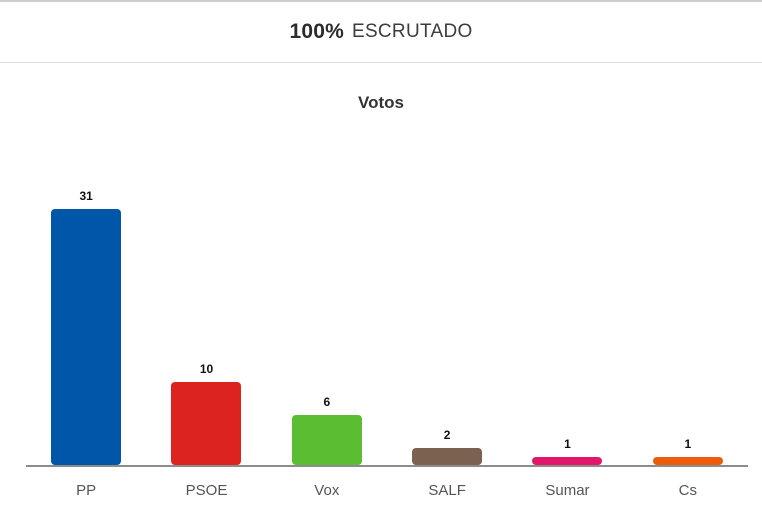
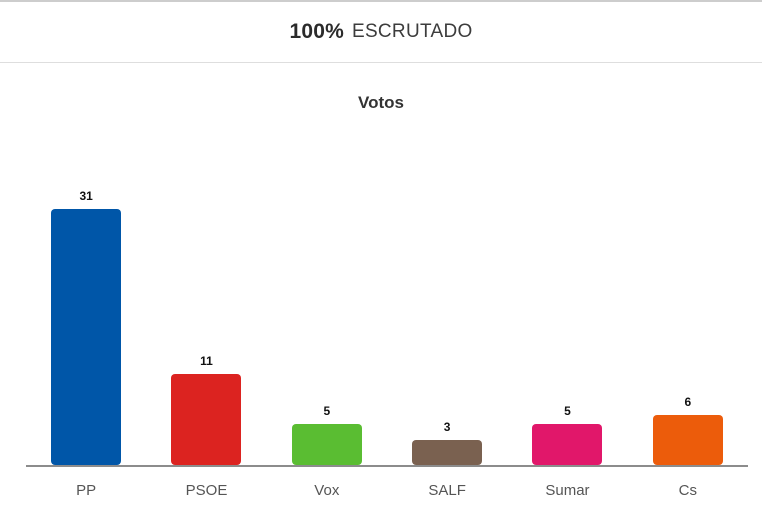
PSOE: 10 -> 11
Vox: 6 -> 5
SALF: 2 -> 3
Sumar: 1 -> 5
Cs: 1 -> 6
